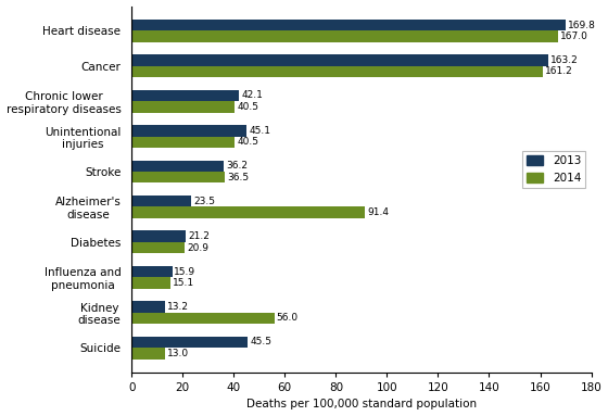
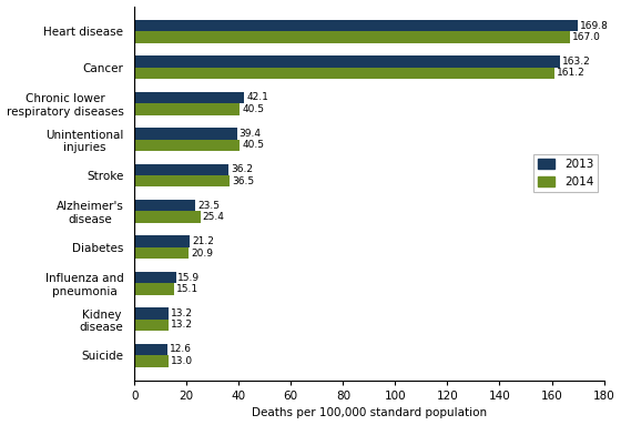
2013/Unintentional injuries: 45.1 -> 39.4
2014/Alzheimer's disease: 91.4 -> 25.4
2014/Kidney disease: 56.0 -> 13.2
2013/Suicide: 45.5 -> 12.6
